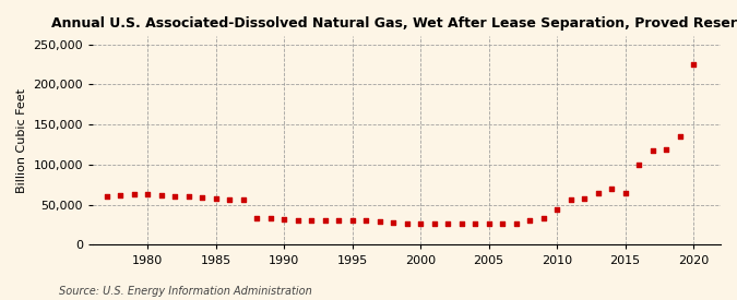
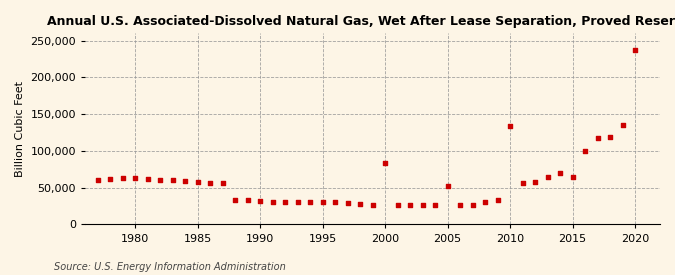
2000: 27,000 -> 84,000
2005: 26,000 -> 52,000
2010: 44,000 -> 134,000
2020: 225,000 -> 238,000
